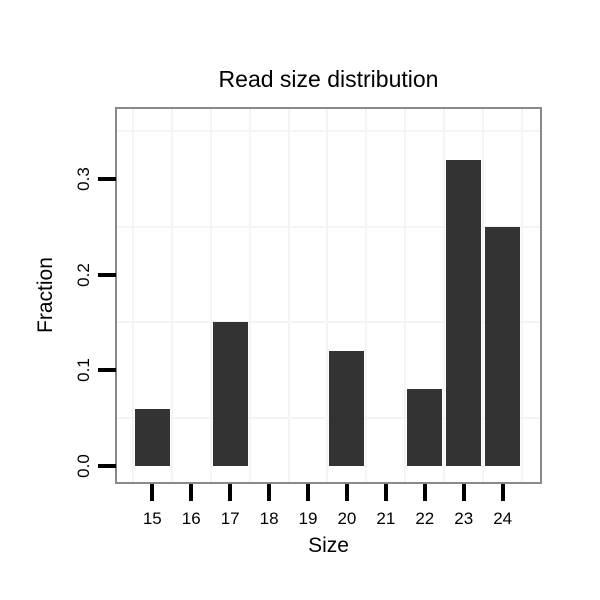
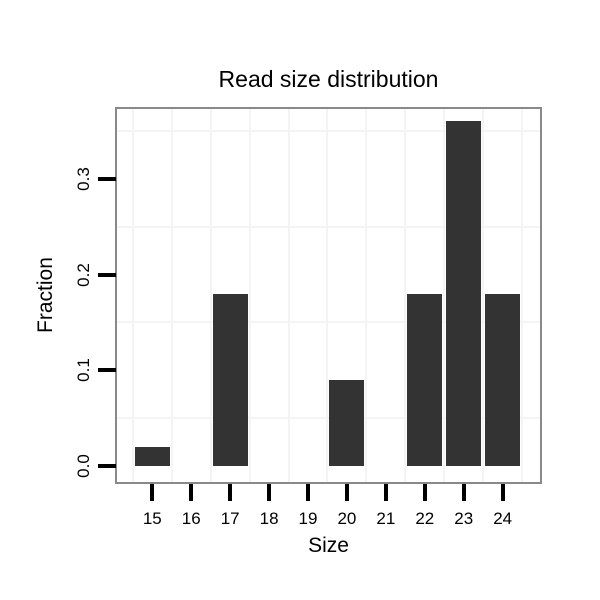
15: 0.06 -> 0.02
17: 0.15 -> 0.18
20: 0.12 -> 0.09
22: 0.08 -> 0.18
23: 0.32 -> 0.36
24: 0.25 -> 0.18
